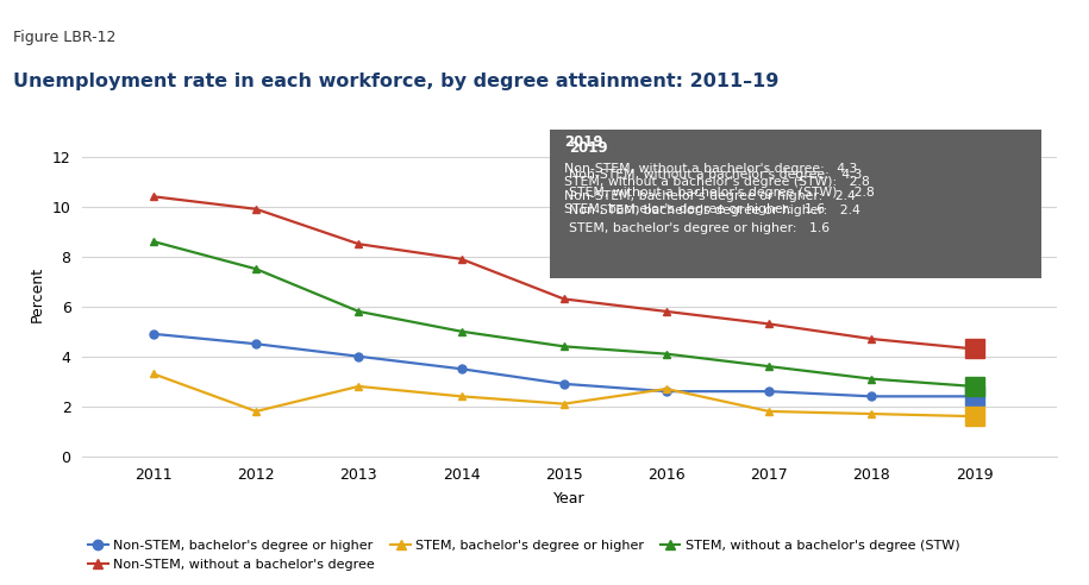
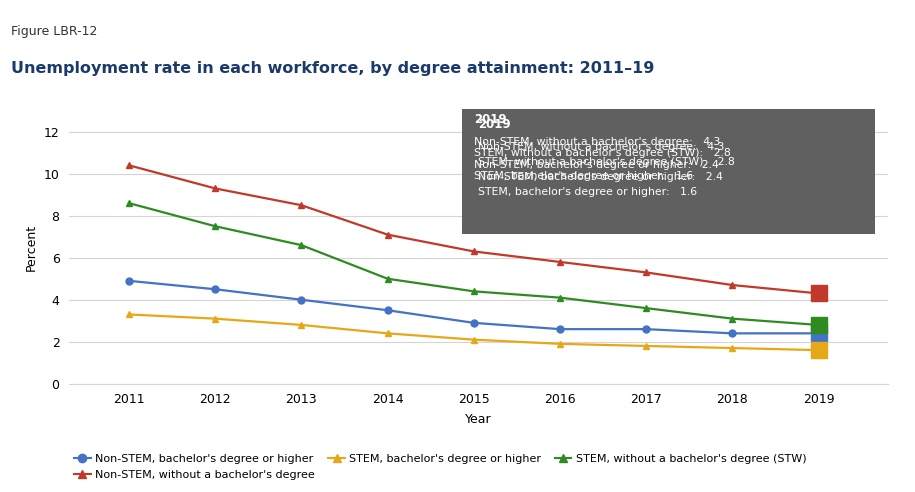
Non-STEM, without a bachelor's degree/2012: 9.9 -> 9.3
STEM, bachelor's degree or higher/2012: 1.8 -> 3.1
STEM, without a bachelor's degree (STW)/2013: 5.8 -> 6.6
Non-STEM, without a bachelor's degree/2014: 7.9 -> 7.1
STEM, bachelor's degree or higher/2016: 2.7 -> 1.9
